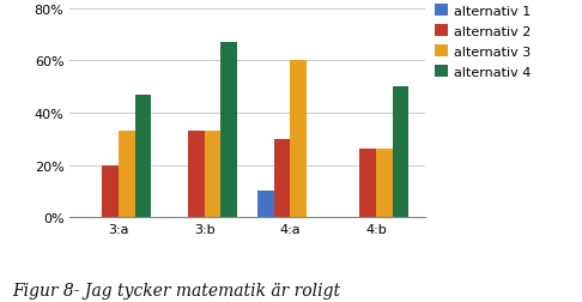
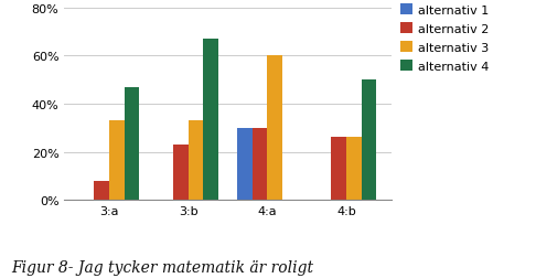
alternativ 2/3:a: 20% -> 8%
alternativ 2/3:b: 33% -> 23%
alternativ 1/4:a: 10% -> 30%
